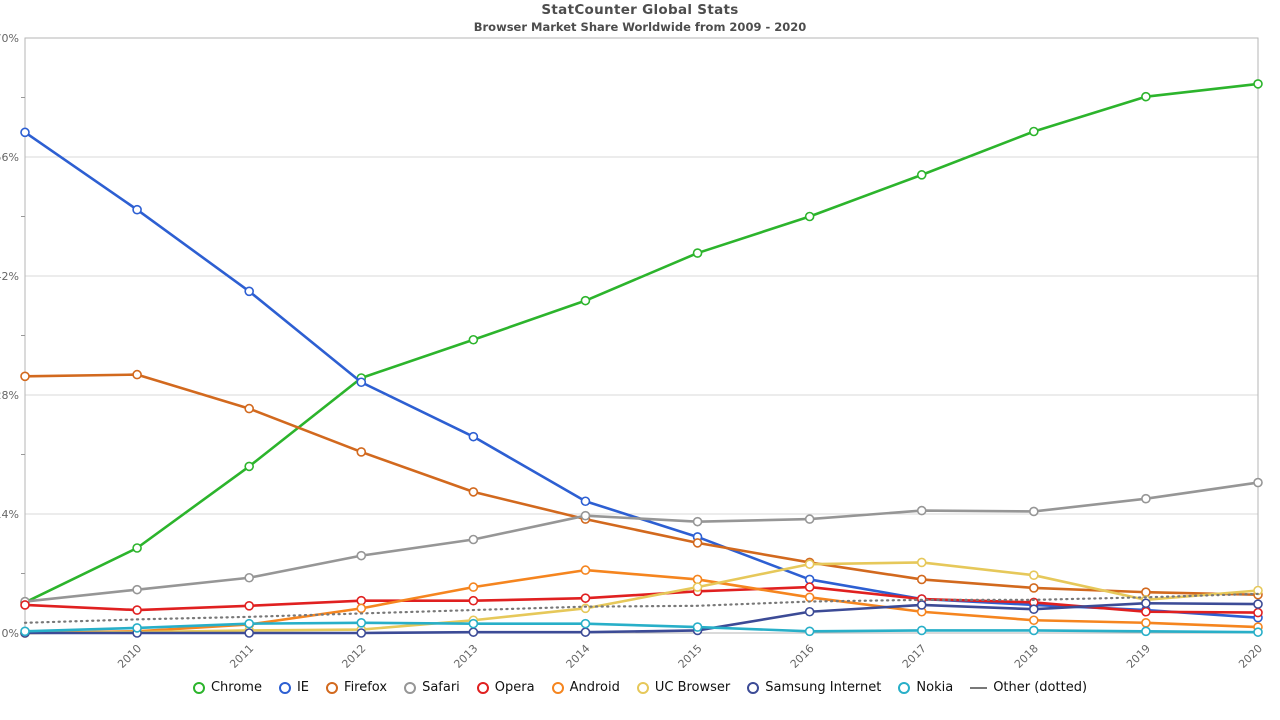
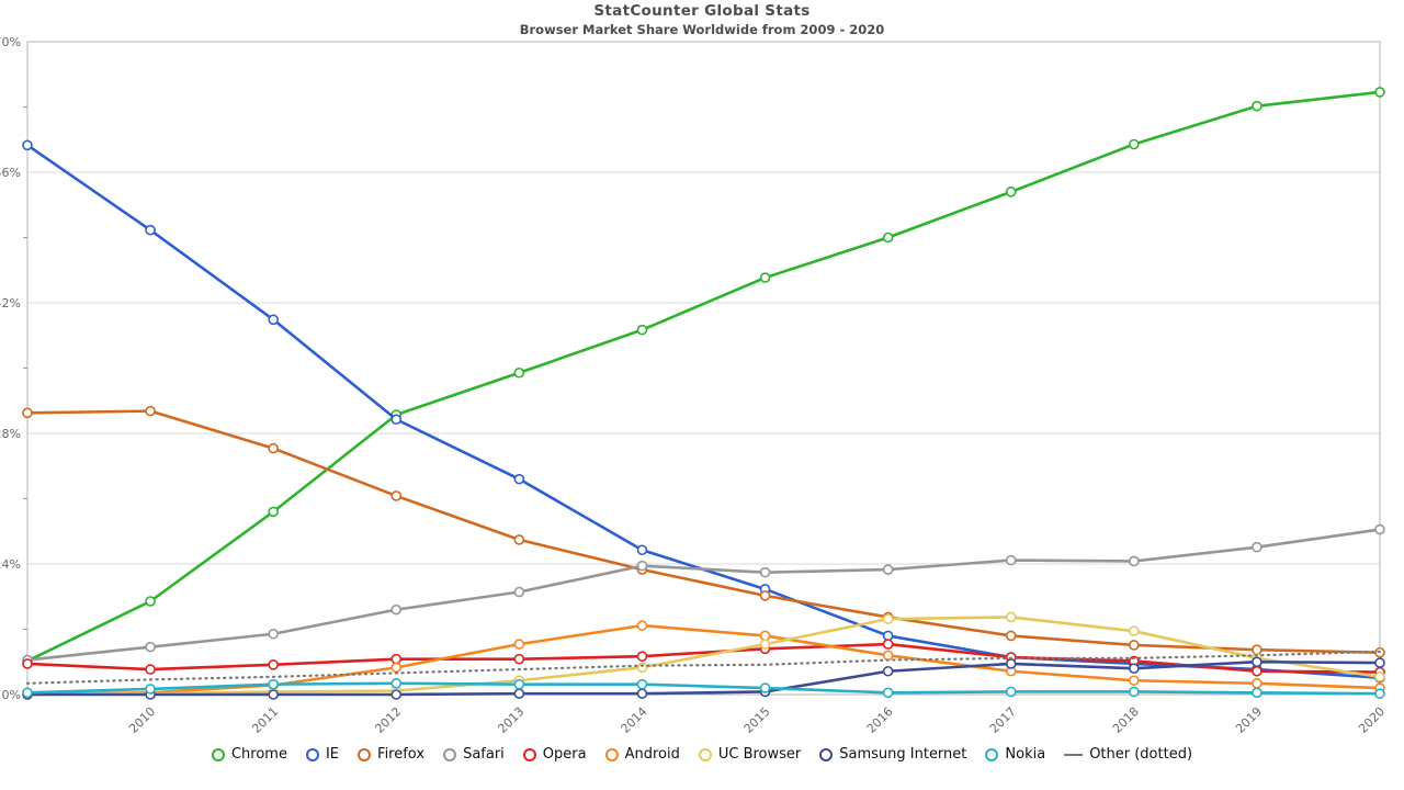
UC Browser/2020: 5% -> 2%
